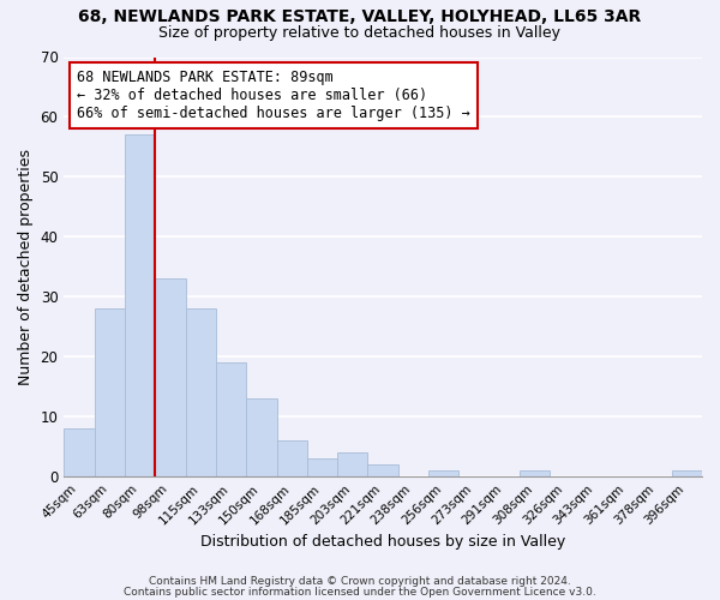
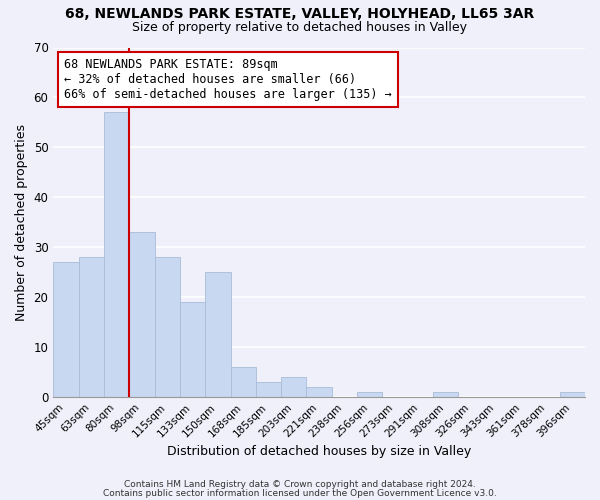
45sqm: 8 -> 27
150sqm: 13 -> 25
